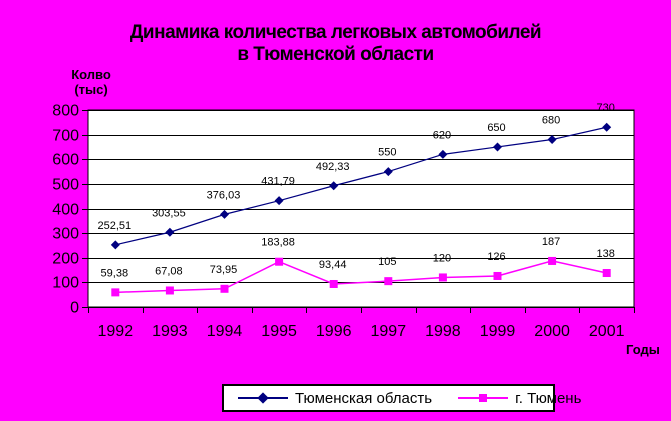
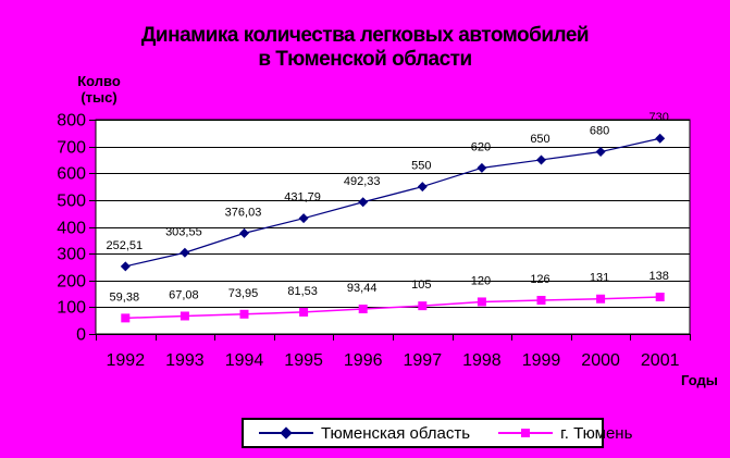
г. Тюмень/1995: 183,88 -> 81,53
г. Тюмень/2000: 187 -> 131
